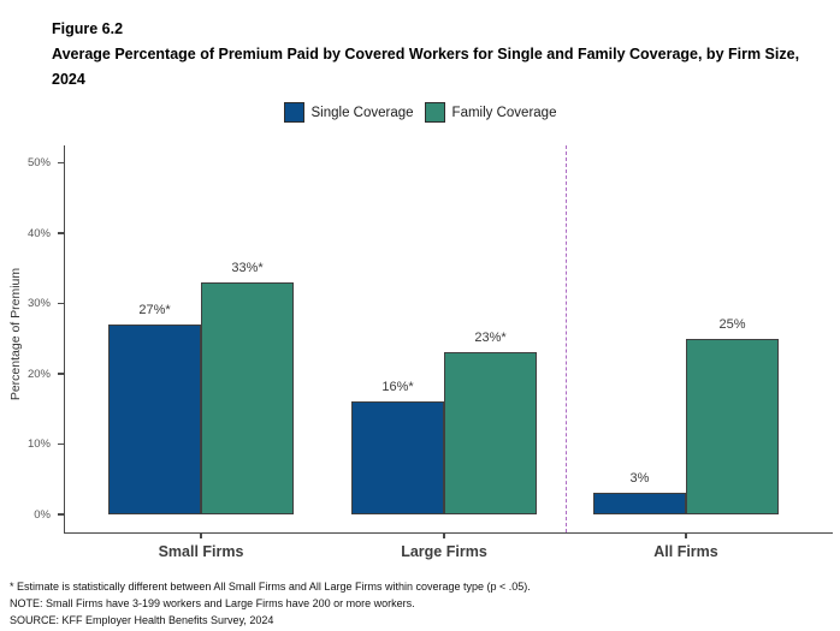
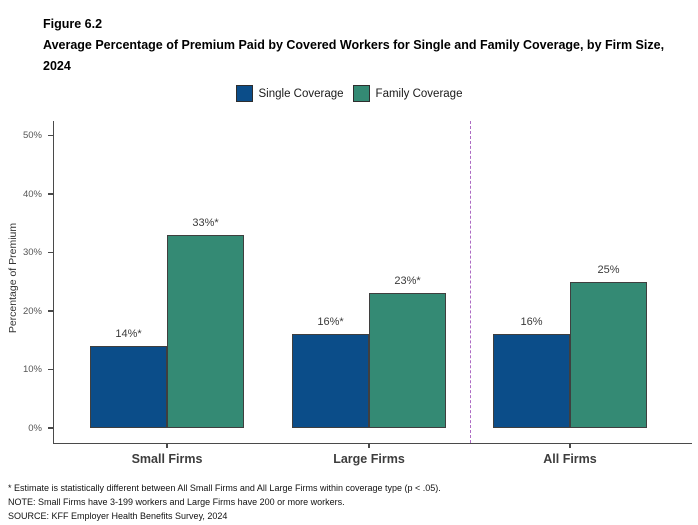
Single Coverage/Small Firms: 27 -> 14
Single Coverage/All Firms: 3% -> 16%
